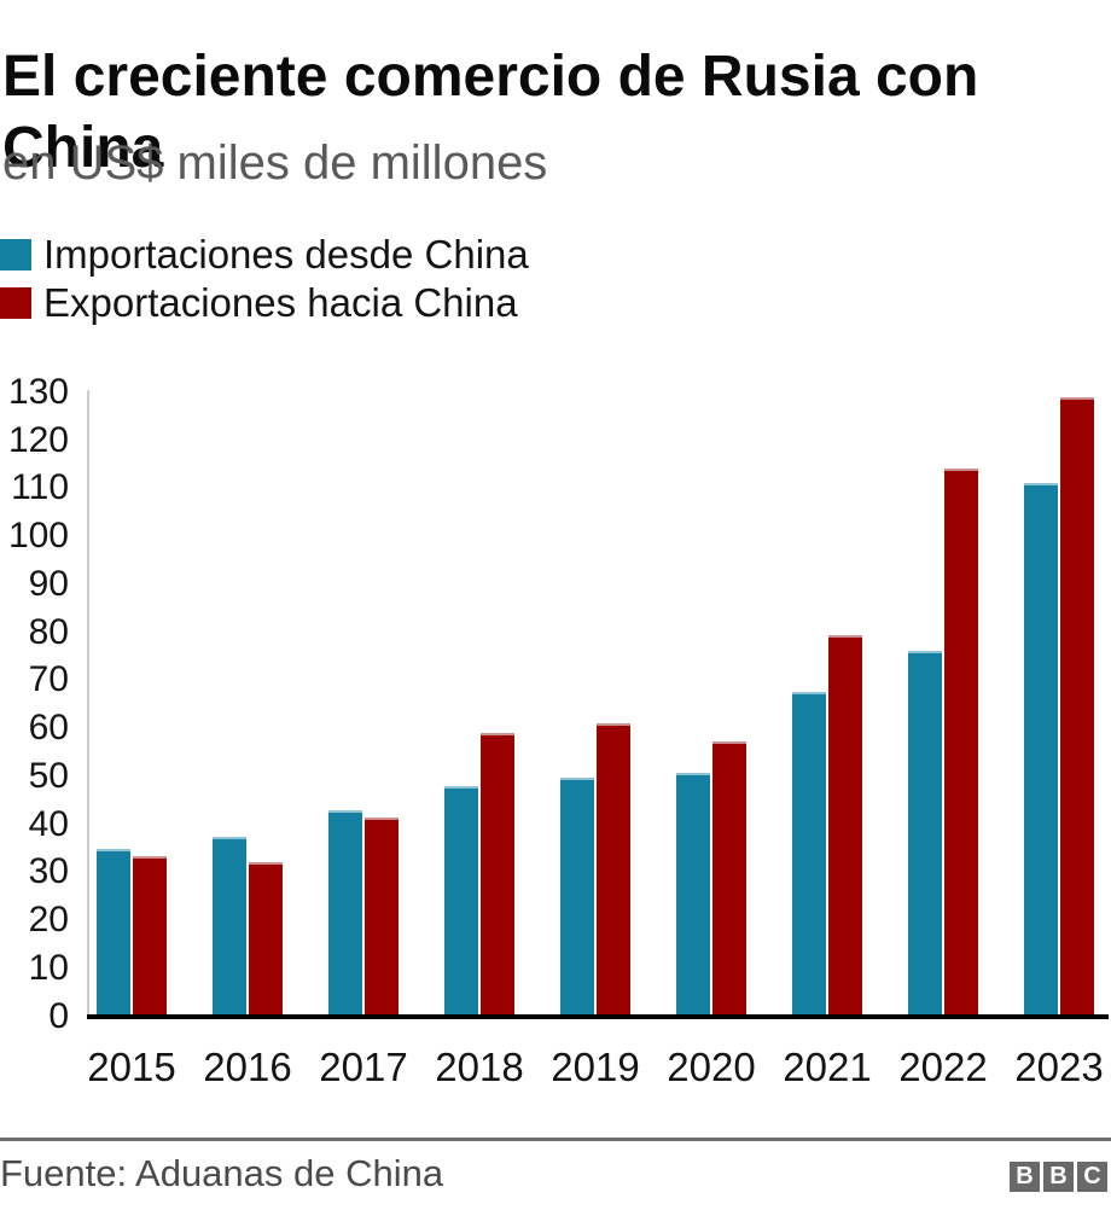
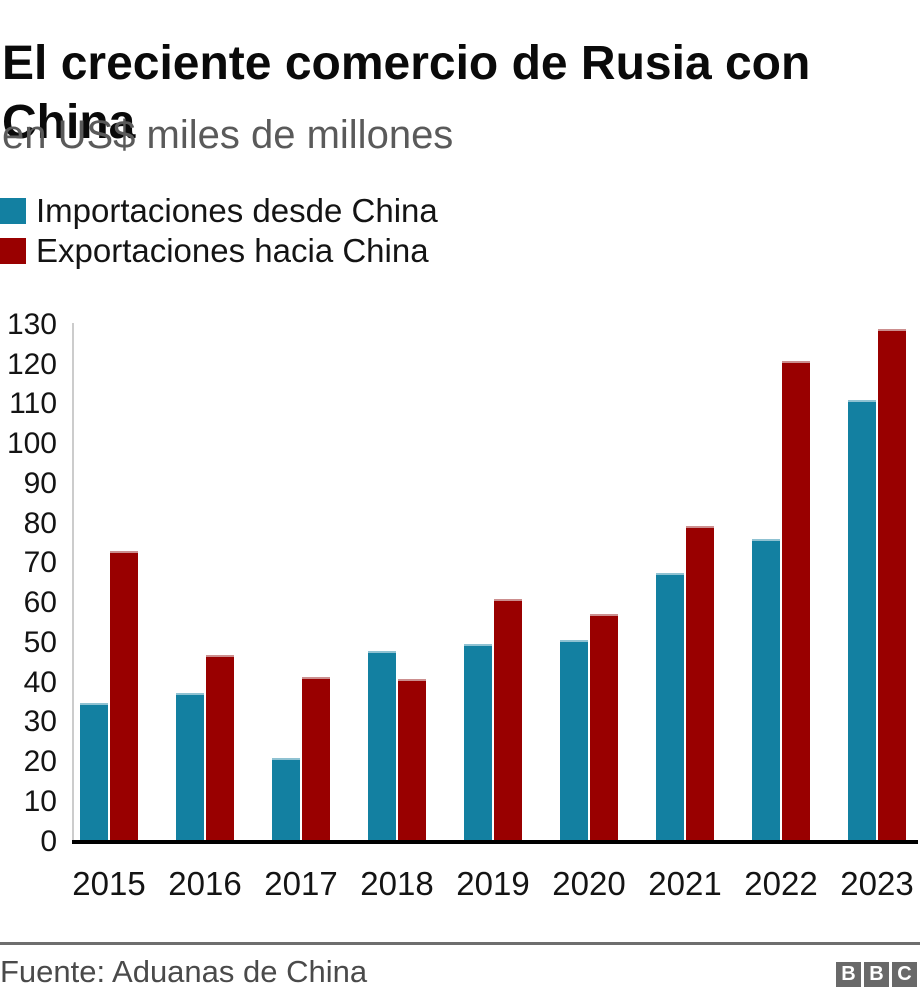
Exportaciones hacia China/2015: 33 -> 73
Exportaciones hacia China/2016: 32 -> 47
Importaciones desde China/2017: 43 -> 21
Exportaciones hacia China/2018: 59 -> 41
Exportaciones hacia China/2022: 114 -> 121
